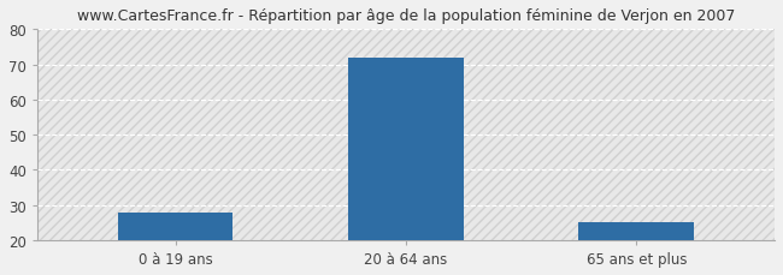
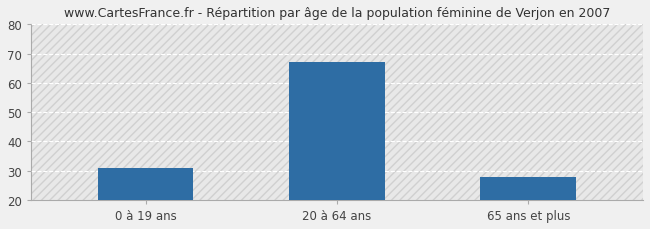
0 à 19 ans: 28 -> 31
20 à 64 ans: 72 -> 67
65 ans et plus: 25 -> 28
